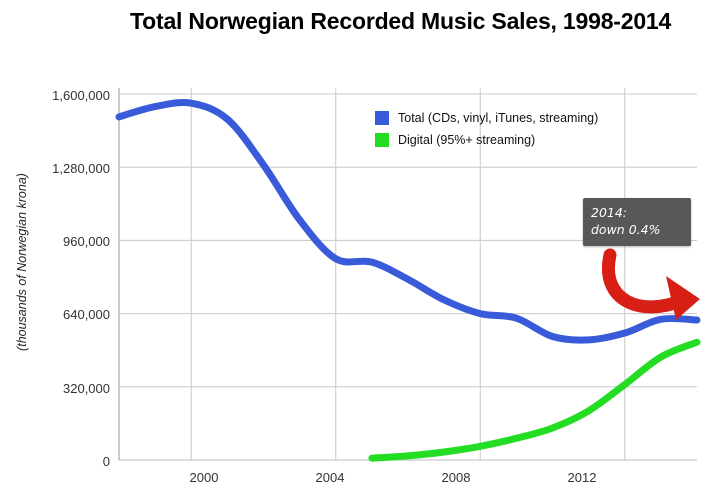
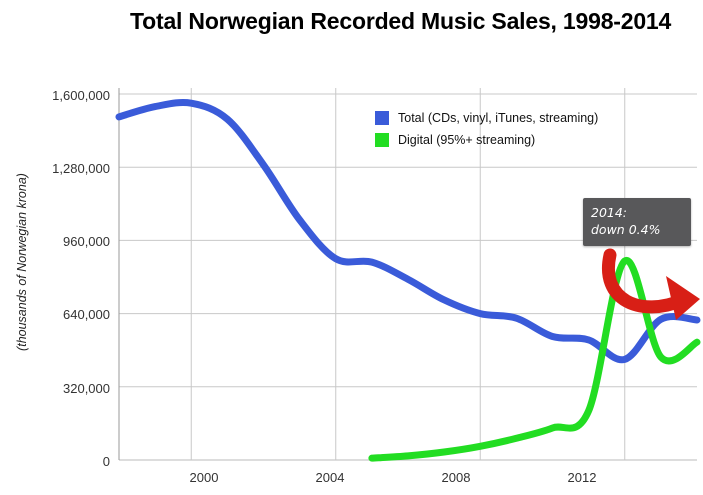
Total (CDs, vinyl, iTunes, streaming)/2012: 560000 -> 440000
Digital (95%+ streaming)/2012: 330000 -> 870000
